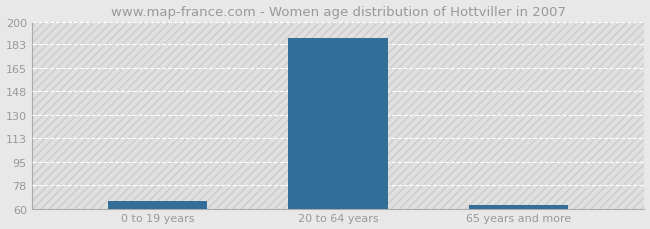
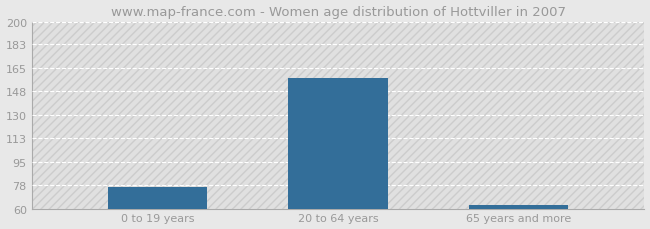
0 to 19 years: 66 -> 76
20 to 64 years: 188 -> 158
